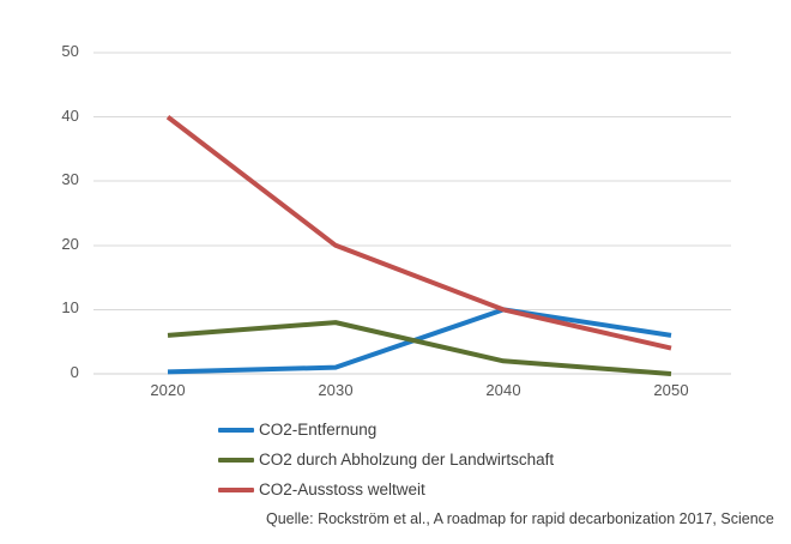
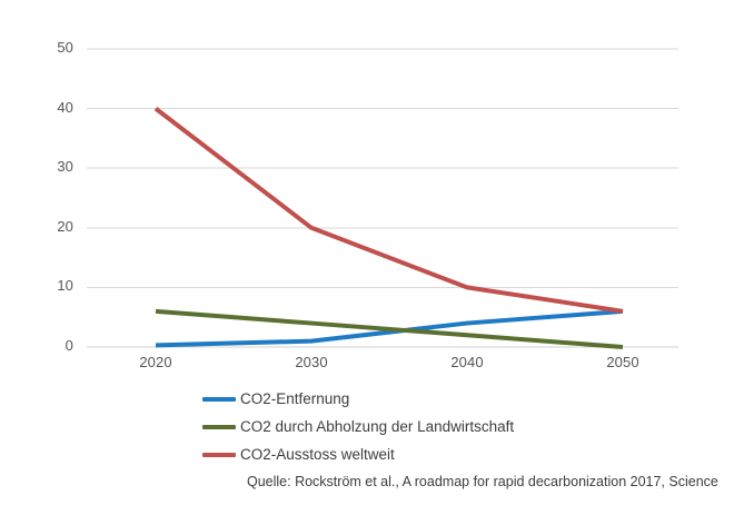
CO2 durch Abholzung der Landwirtschaft/2030: 8 -> 4
CO2-Entfernung/2040: 10 -> 4
CO2-Ausstoss weltweit/2050: 4 -> 6
